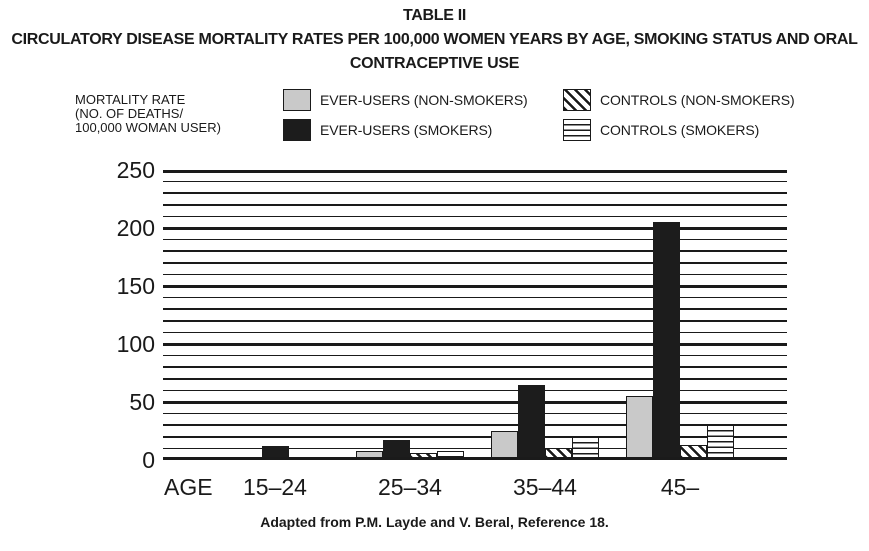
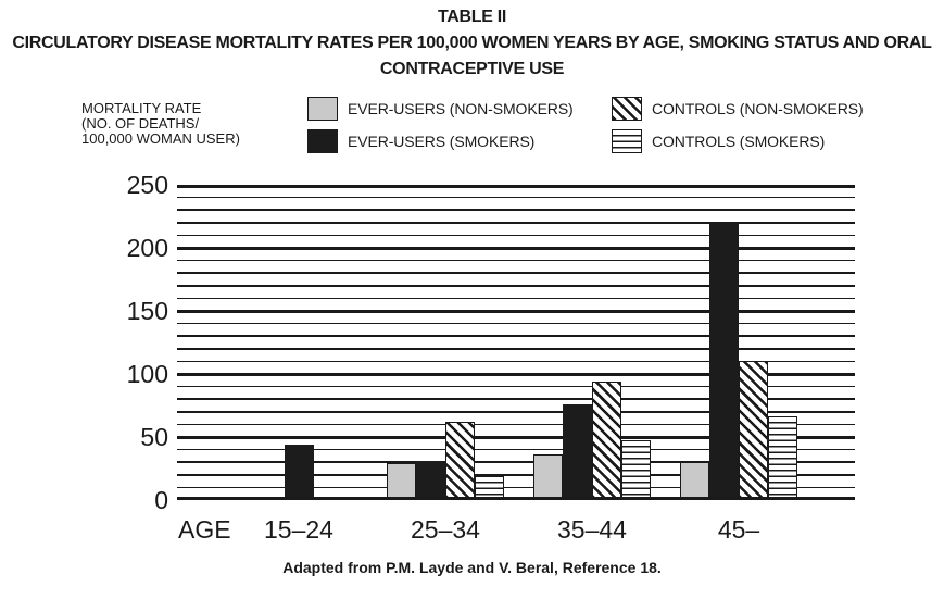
EVER-USERS (SMOKERS)/15–24: 12 -> 44
EVER-USERS (NON-SMOKERS)/25–34: 8 -> 29
EVER-USERS (SMOKERS)/25–34: 17 -> 31
CONTROLS (NON-SMOKERS)/25–34: 6 -> 62
CONTROLS (SMOKERS)/25–34: 8 -> 19
EVER-USERS (NON-SMOKERS)/35–44: 25 -> 36
EVER-USERS (SMOKERS)/35–44: 65 -> 76
CONTROLS (NON-SMOKERS)/35–44: 10 -> 94
CONTROLS (SMOKERS)/35–44: 20 -> 47
EVER-USERS (NON-SMOKERS)/45–: 55 -> 30
EVER-USERS (SMOKERS)/45–: 205 -> 219
CONTROLS (NON-SMOKERS)/45–: 13 -> 110
CONTROLS (SMOKERS)/45–: 30 -> 66
